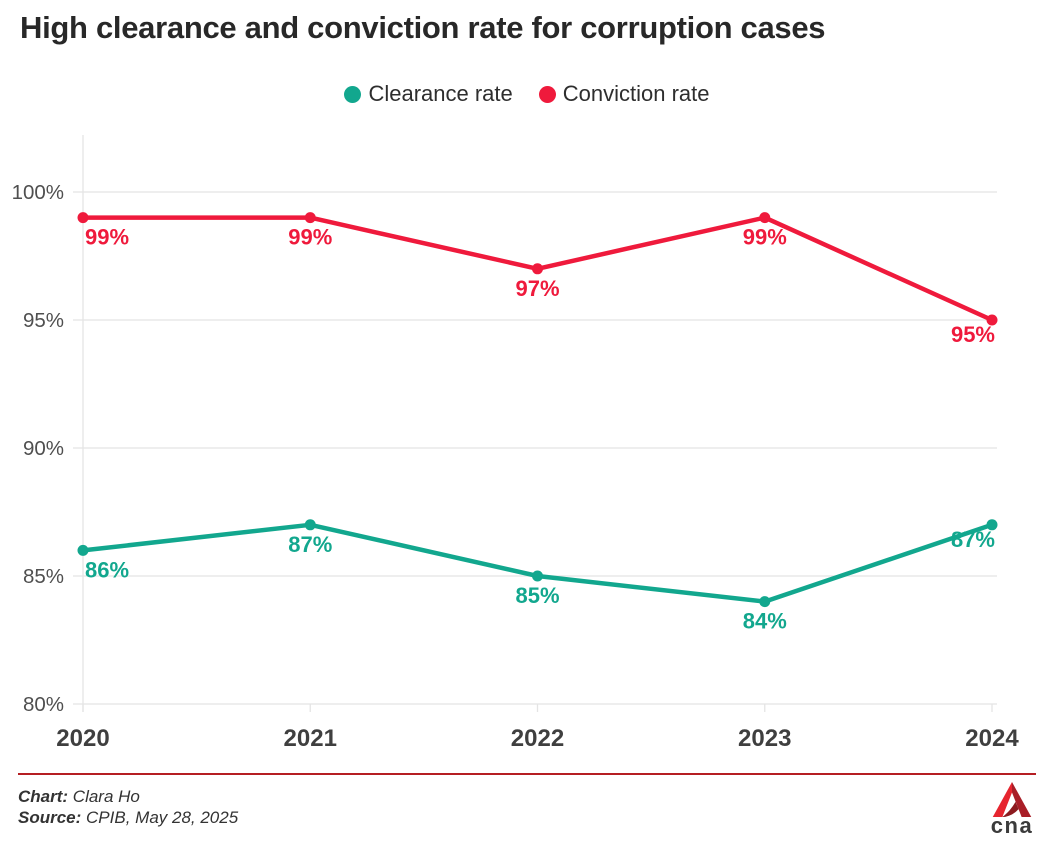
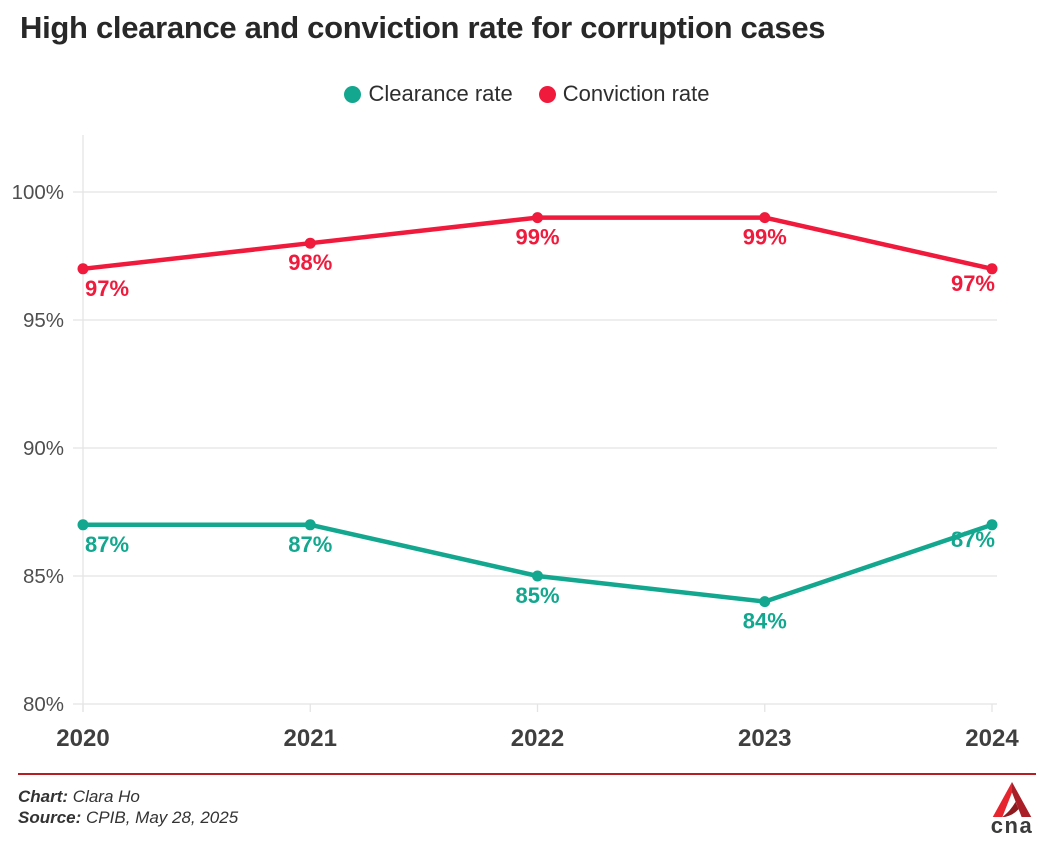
Clearance rate/2020: 86% -> 87%
Conviction rate/2020: 99% -> 97%
Conviction rate/2021: 99% -> 98%
Conviction rate/2022: 97% -> 99%
Conviction rate/2024: 95% -> 97%
